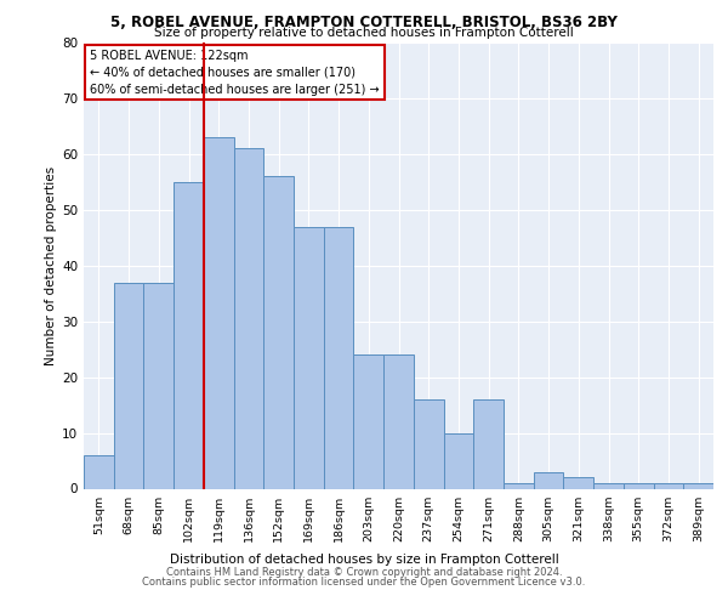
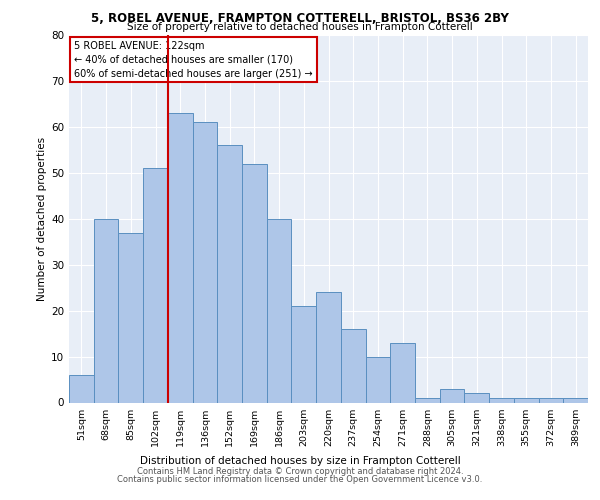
68sqm: 37 -> 40
102sqm: 55 -> 51
169sqm: 47 -> 52
186sqm: 47 -> 40
203sqm: 24 -> 21
271sqm: 16 -> 13
